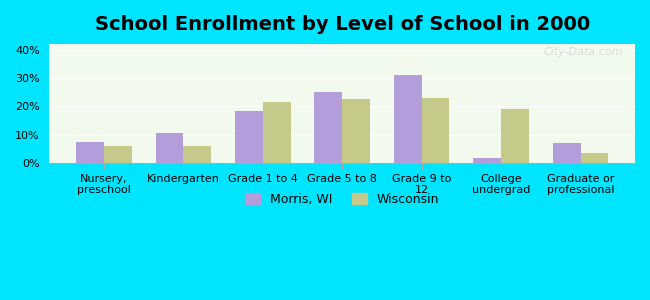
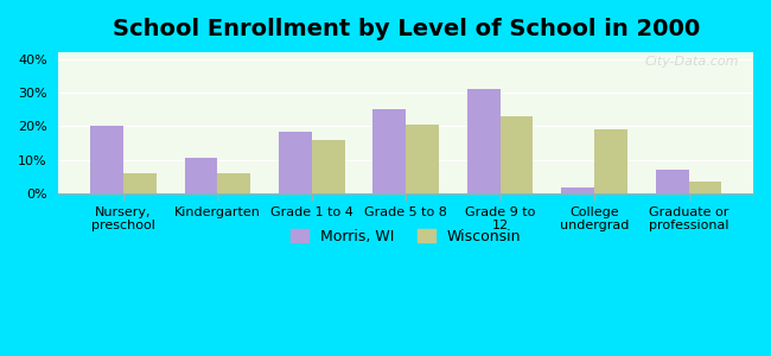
Morris, WI/Nursery, preschool: 7.5% -> 20.0%
Wisconsin/Grade 1 to 4: 21.5% -> 16.0%
Wisconsin/Grade 5 to 8: 22.5% -> 20.5%
